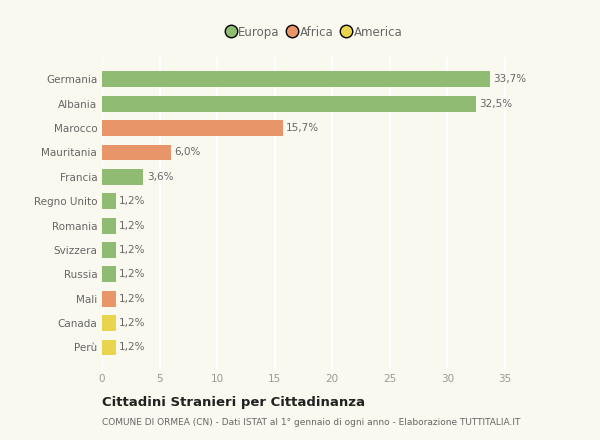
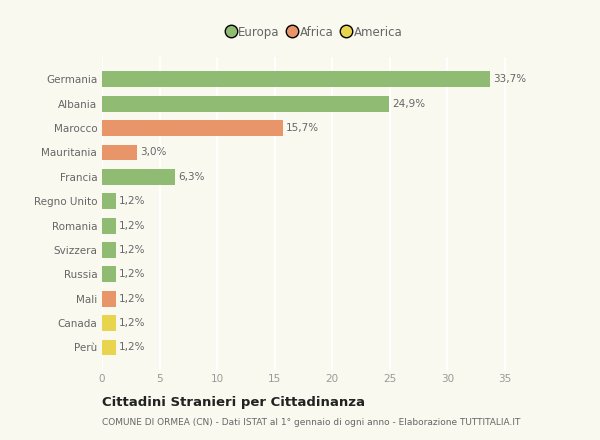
Albania: 32,5% -> 24,9%
Mauritania: 6,0% -> 3,0%
Francia: 3,6% -> 6,3%
